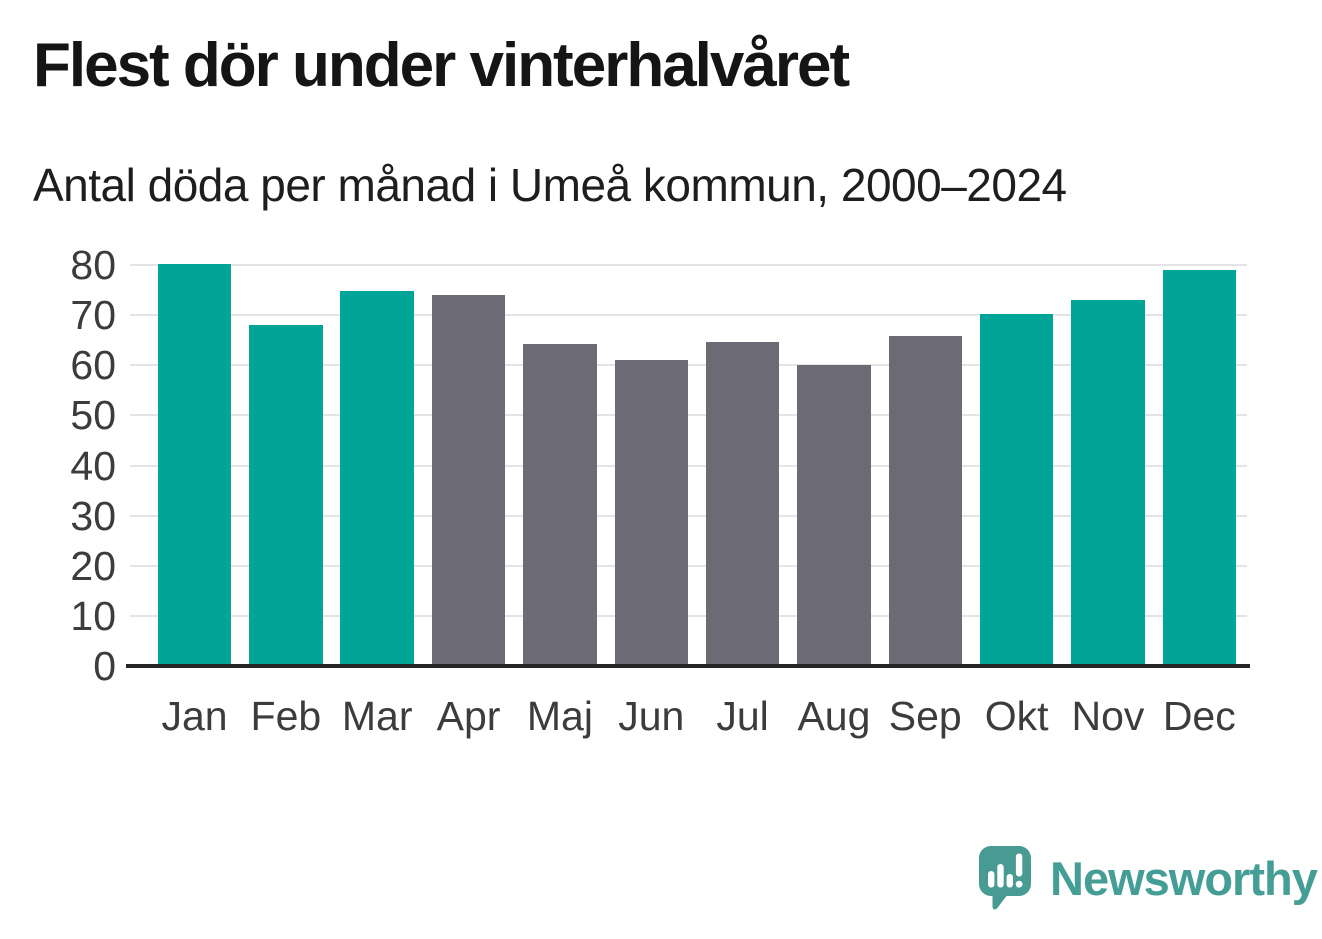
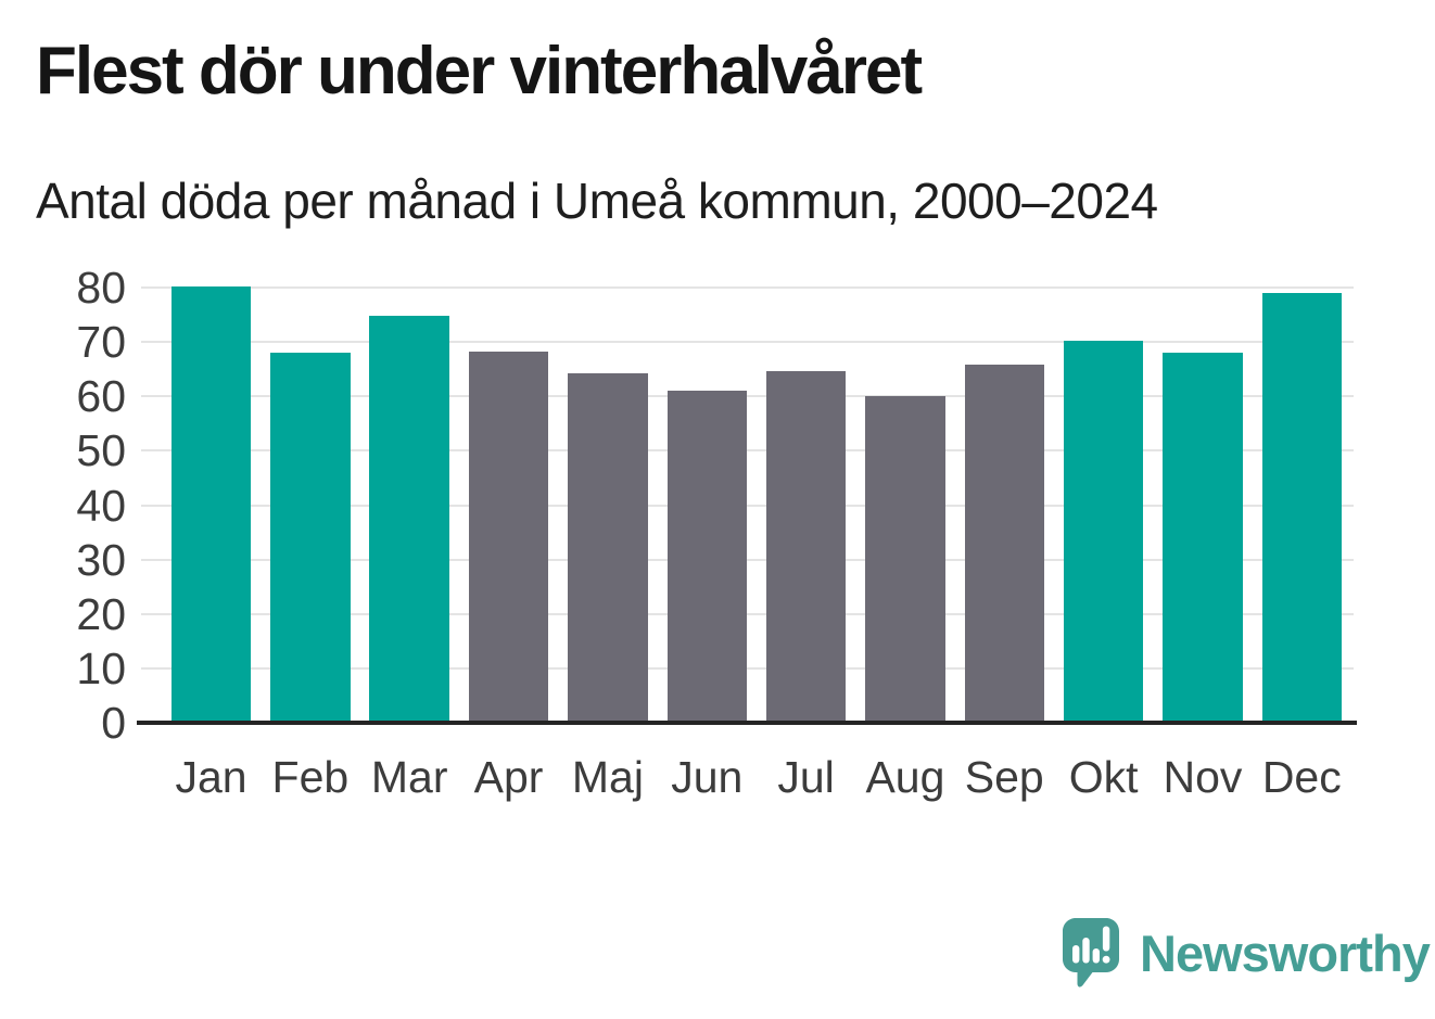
Apr: 74 -> 68
Nov: 73 -> 68
